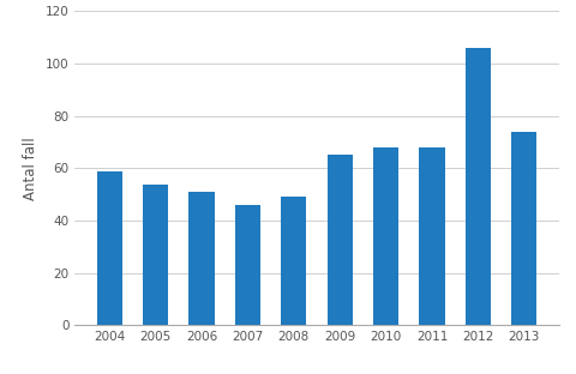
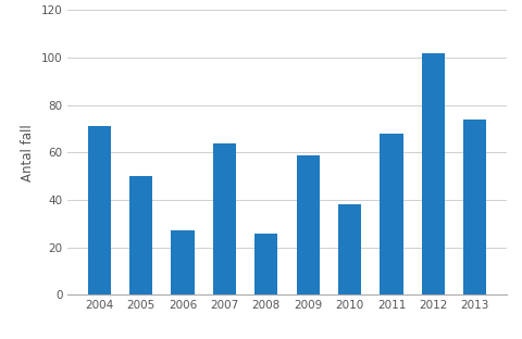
2004: 59 -> 71
2005: 54 -> 50
2006: 51 -> 27
2007: 46 -> 64
2008: 49 -> 26
2009: 65 -> 59
2010: 68 -> 38
2012: 106 -> 102
